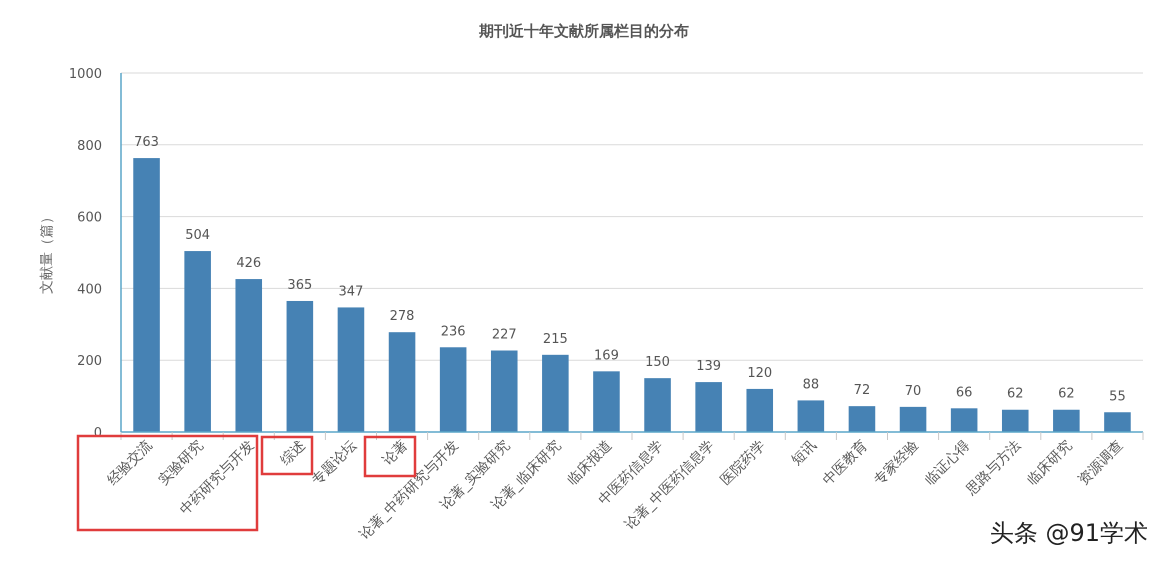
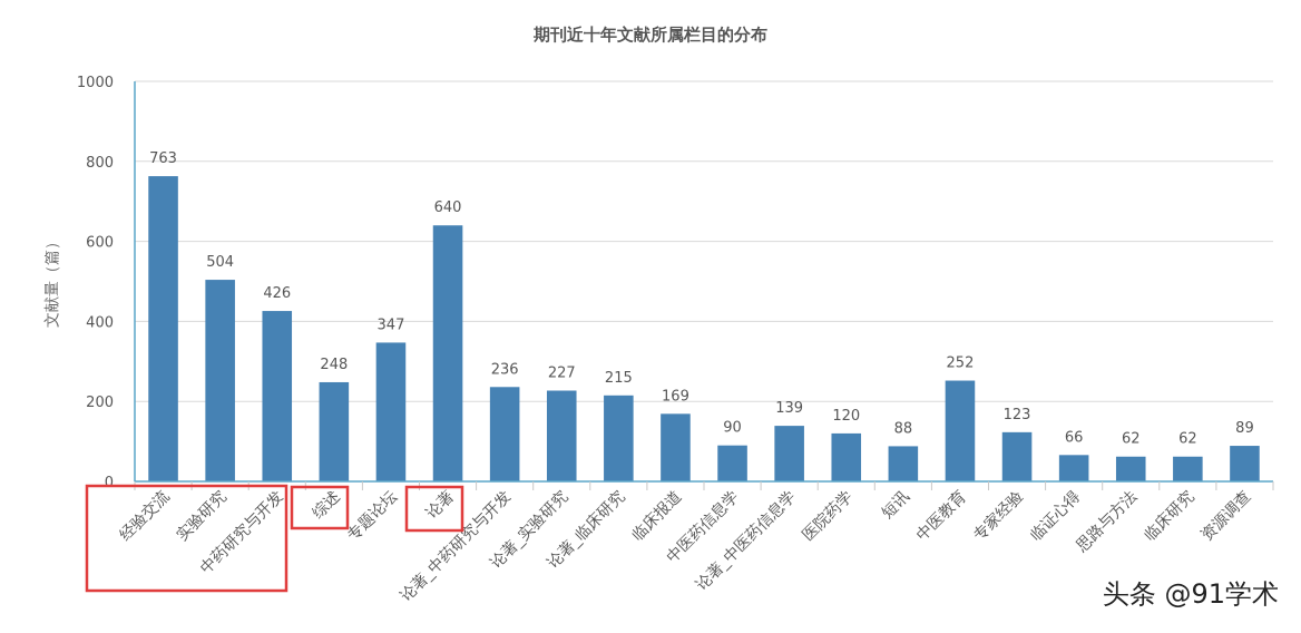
综述: 365 -> 248
论著: 278 -> 640
中医药信息学: 150 -> 90
中医教育: 72 -> 252
专家经验: 70 -> 123
资源调查: 55 -> 89
